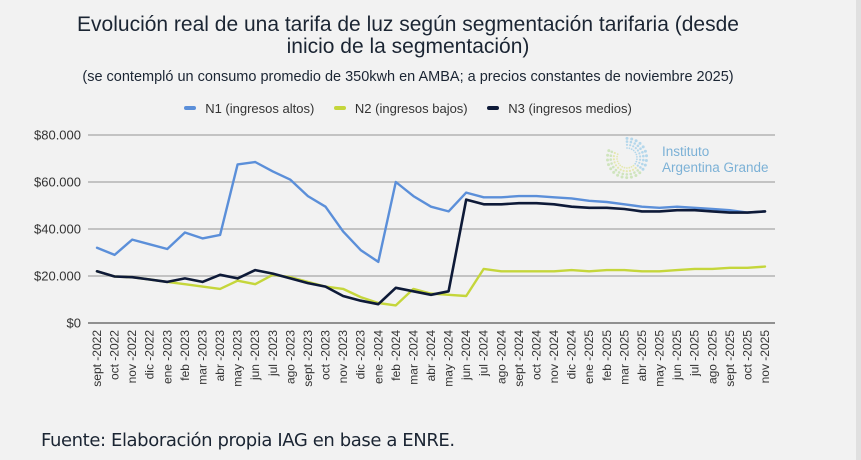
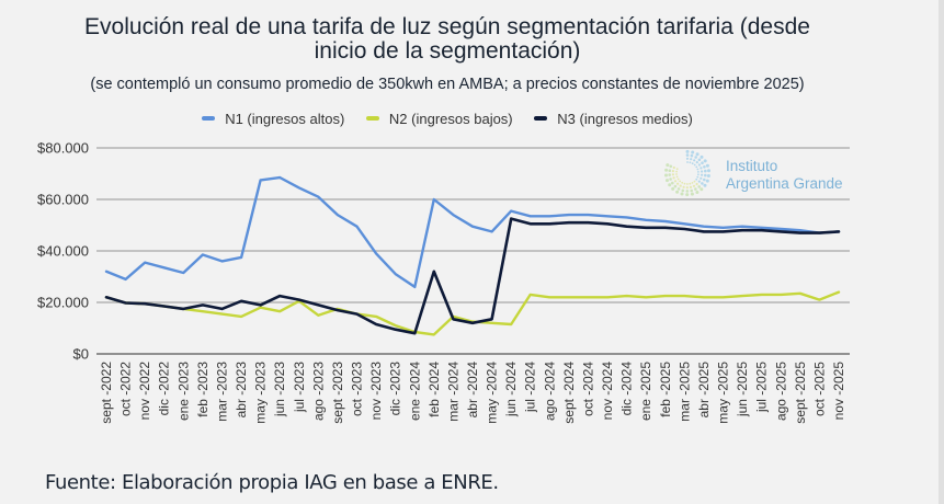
N2 (ingresos bajos)/ago -2023: $20000 -> $15000
N3 (ingresos medios)/feb -2024: $15000 -> $32000
N2 (ingresos bajos)/oct -2025: $24000 -> $21000
